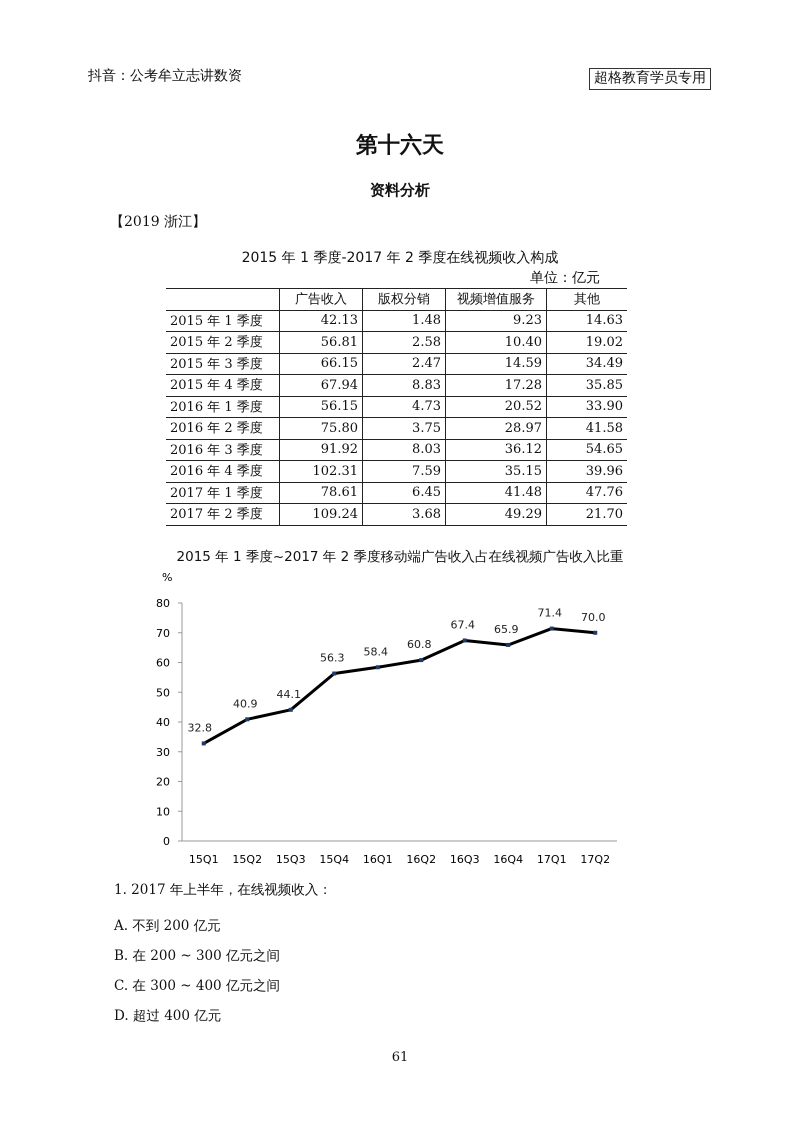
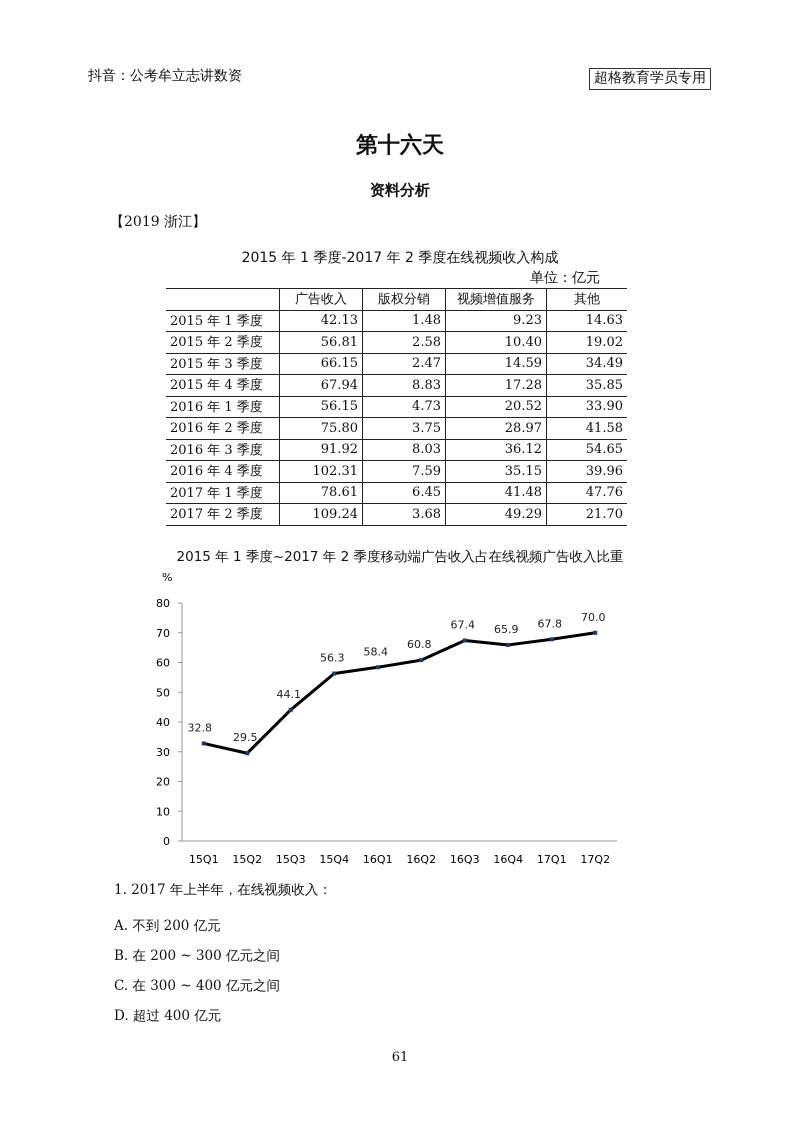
15Q2: 40.9 -> 29.5
17Q1: 71.4 -> 67.8
